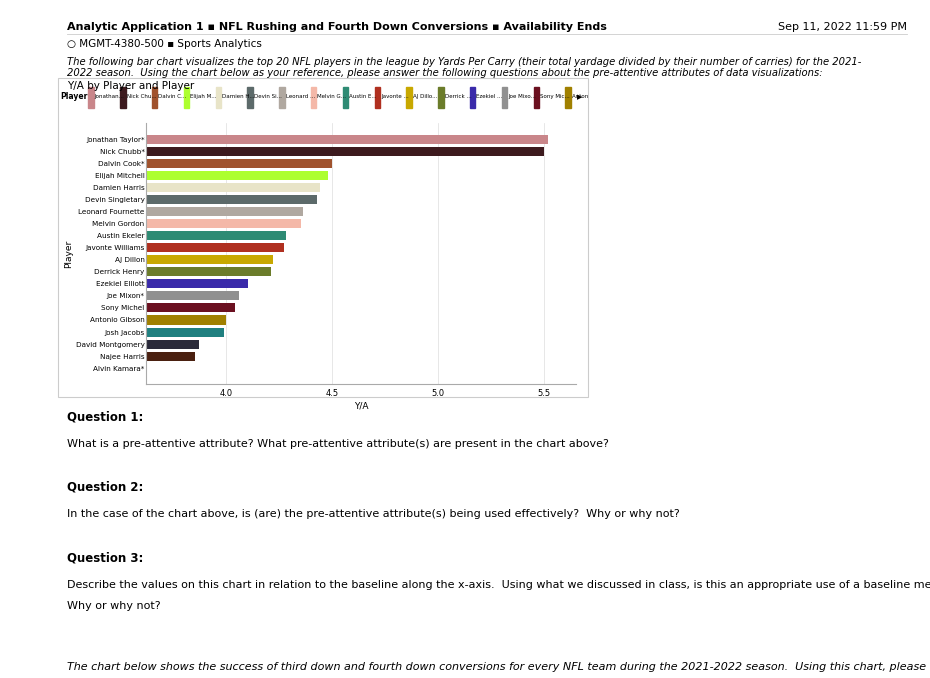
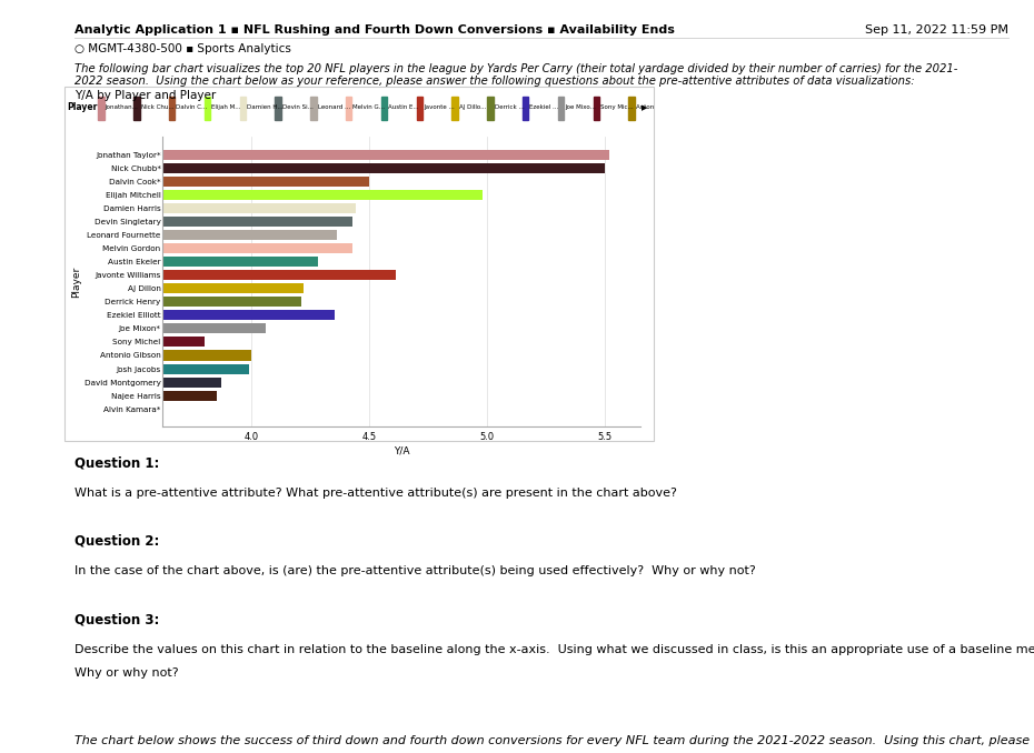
Elijah Mitchell: 4.48 -> 4.98
Melvin Gordon: 4.35 -> 4.43
Javonte Williams: 4.27 -> 4.61
Ezekiel Elliott: 4.10 -> 4.35
Sony Michel: 4.04 -> 3.80
